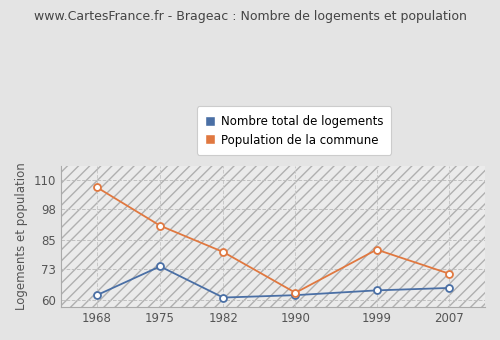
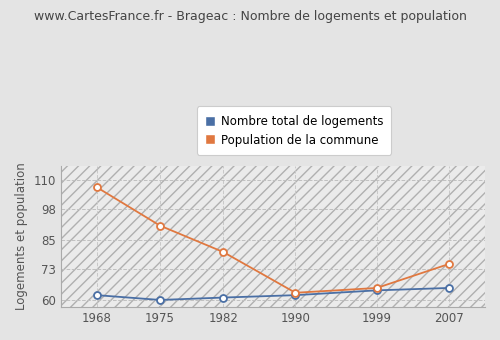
Nombre total de logements/1975: 74 -> 60
Population de la commune/1999: 81 -> 65
Population de la commune/2007: 71 -> 75
